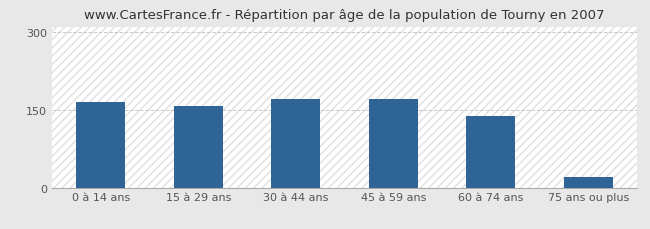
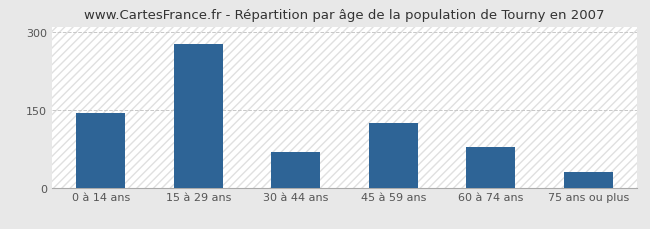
0 à 14 ans: 165 -> 144
15 à 29 ans: 157 -> 276
30 à 44 ans: 170 -> 68
45 à 59 ans: 170 -> 124
60 à 74 ans: 137 -> 78
75 ans ou plus: 20 -> 30
